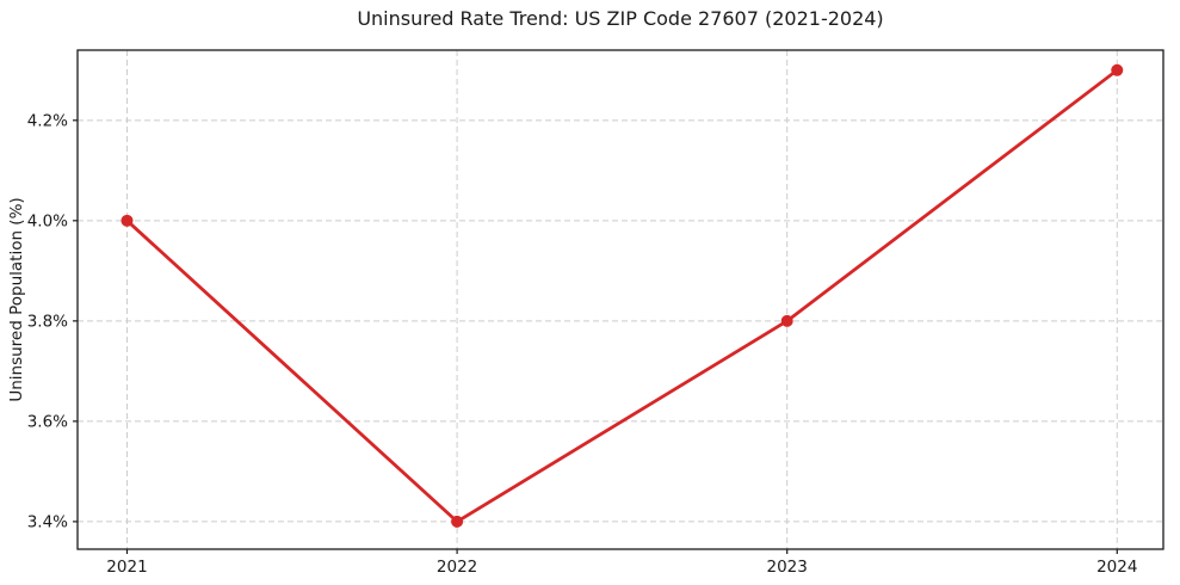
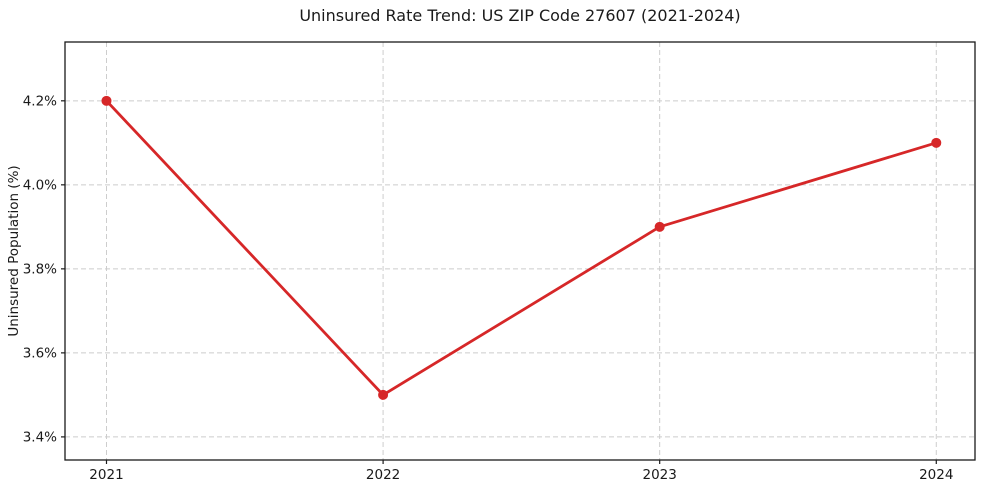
2021: 4.0% -> 4.2%
2022: 3.4% -> 3.5%
2023: 3.8% -> 3.9%
2024: 4.3% -> 4.1%
